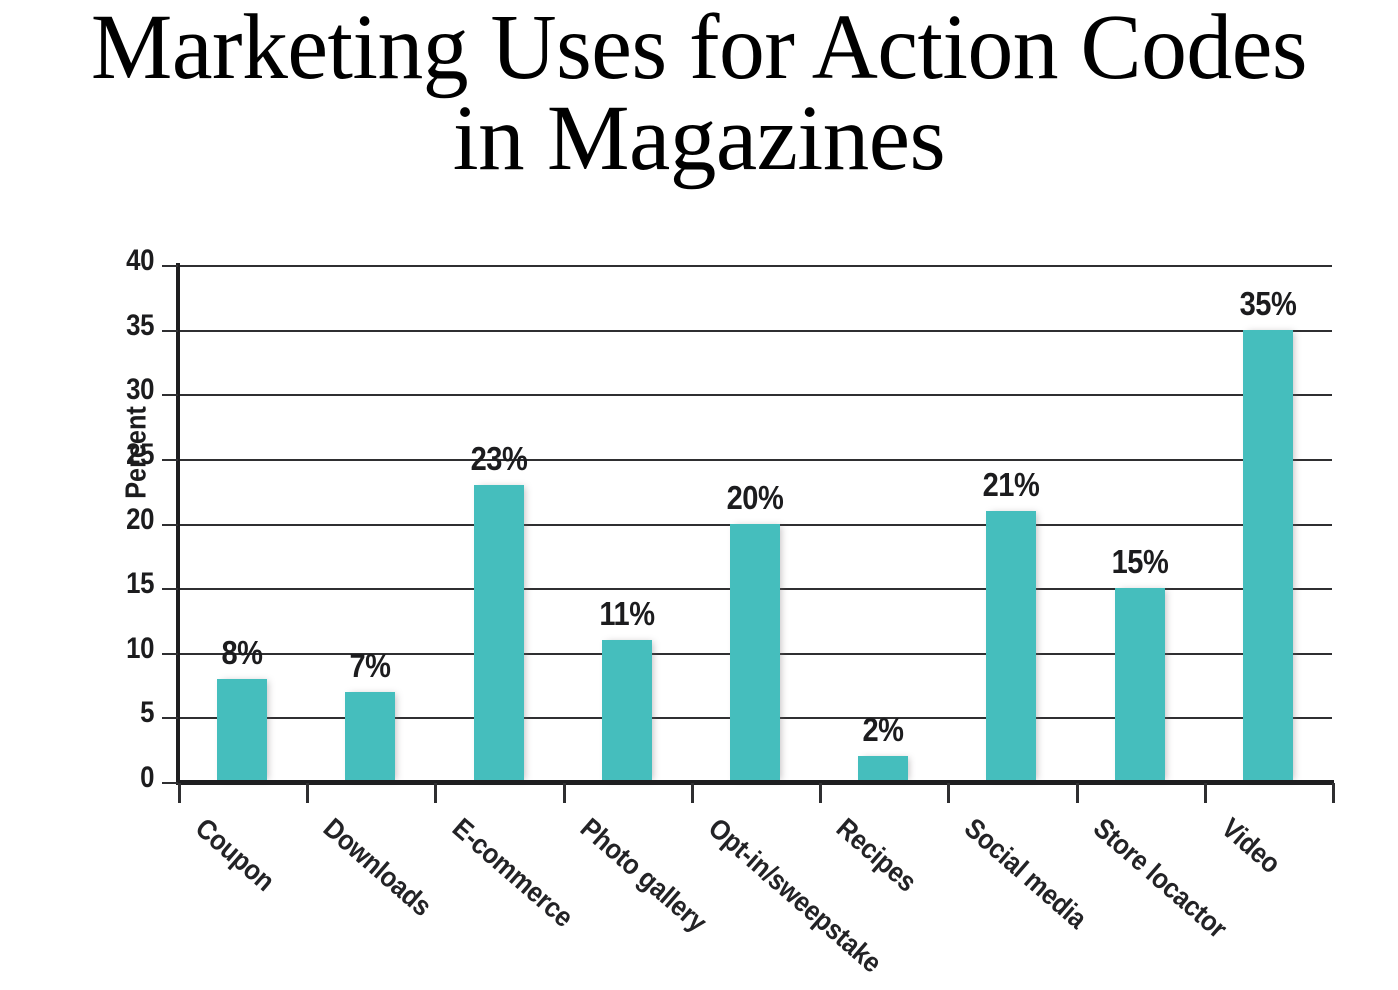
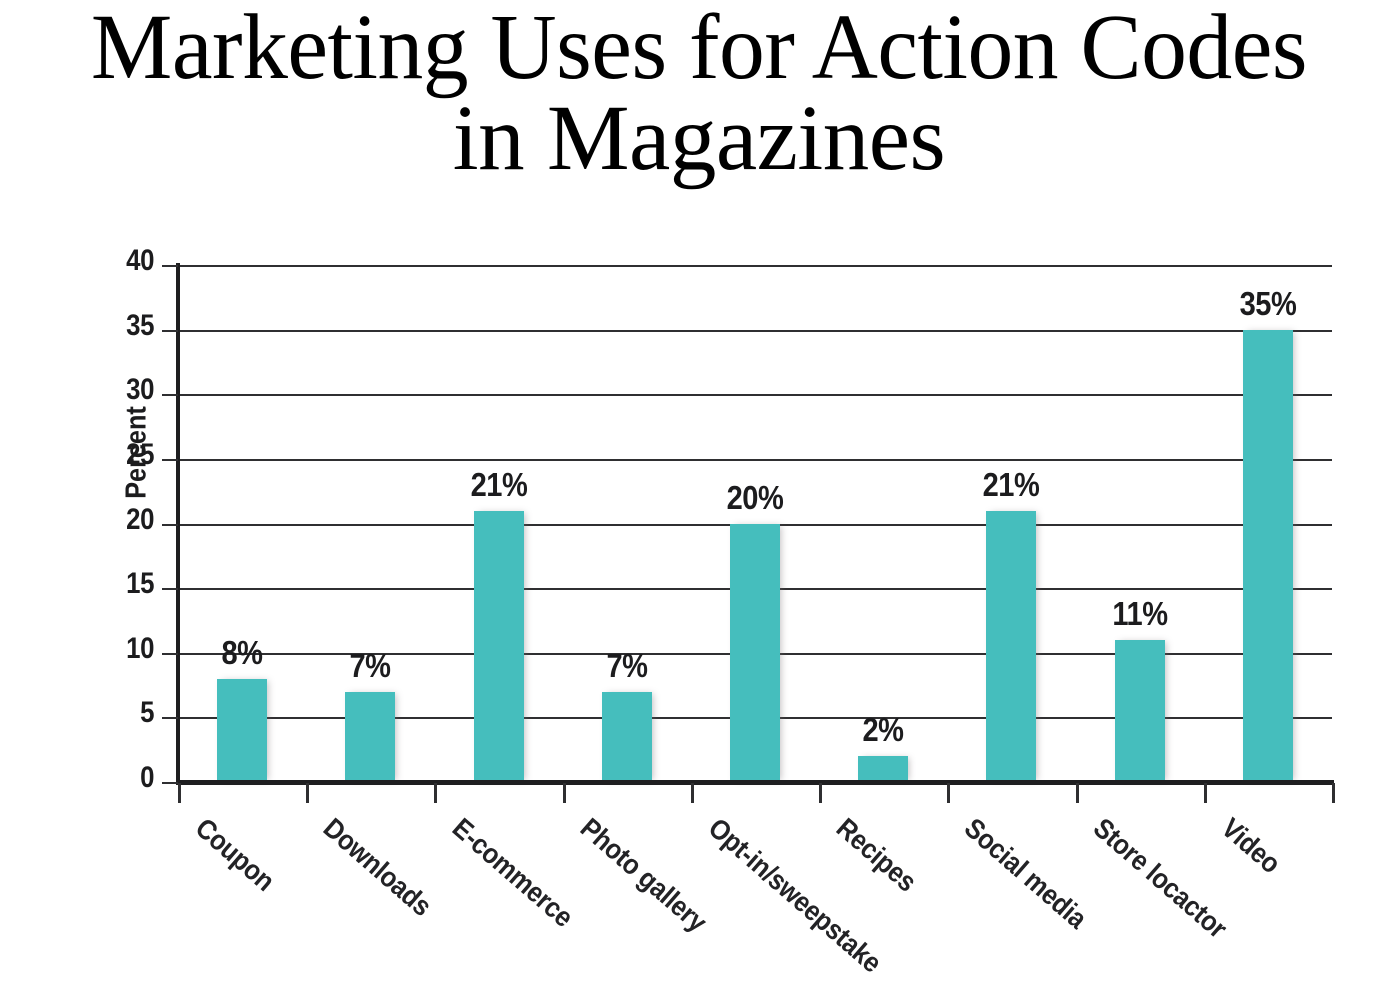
E-commerce: 23% -> 21%
Photo gallery: 11% -> 7%
Store locactor: 15% -> 11%
